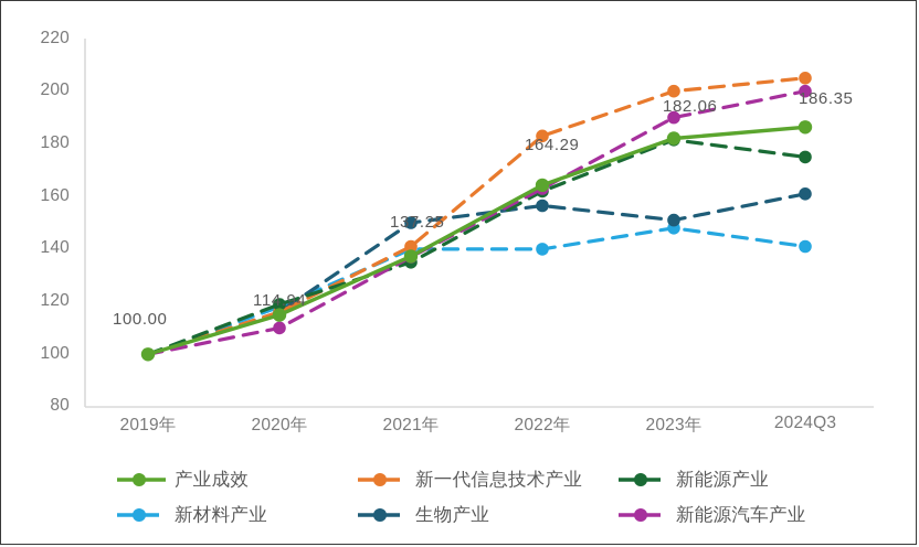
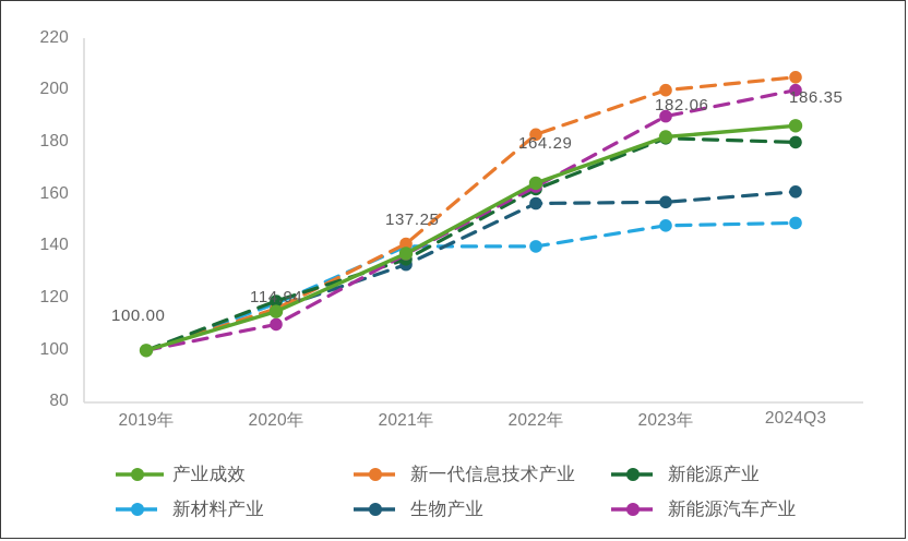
生物产业/2021年: 150 -> 133
生物产业/2023年: 151 -> 157
新能源产业/2024Q3: 175 -> 180
新材料产业/2024Q3: 141 -> 149
